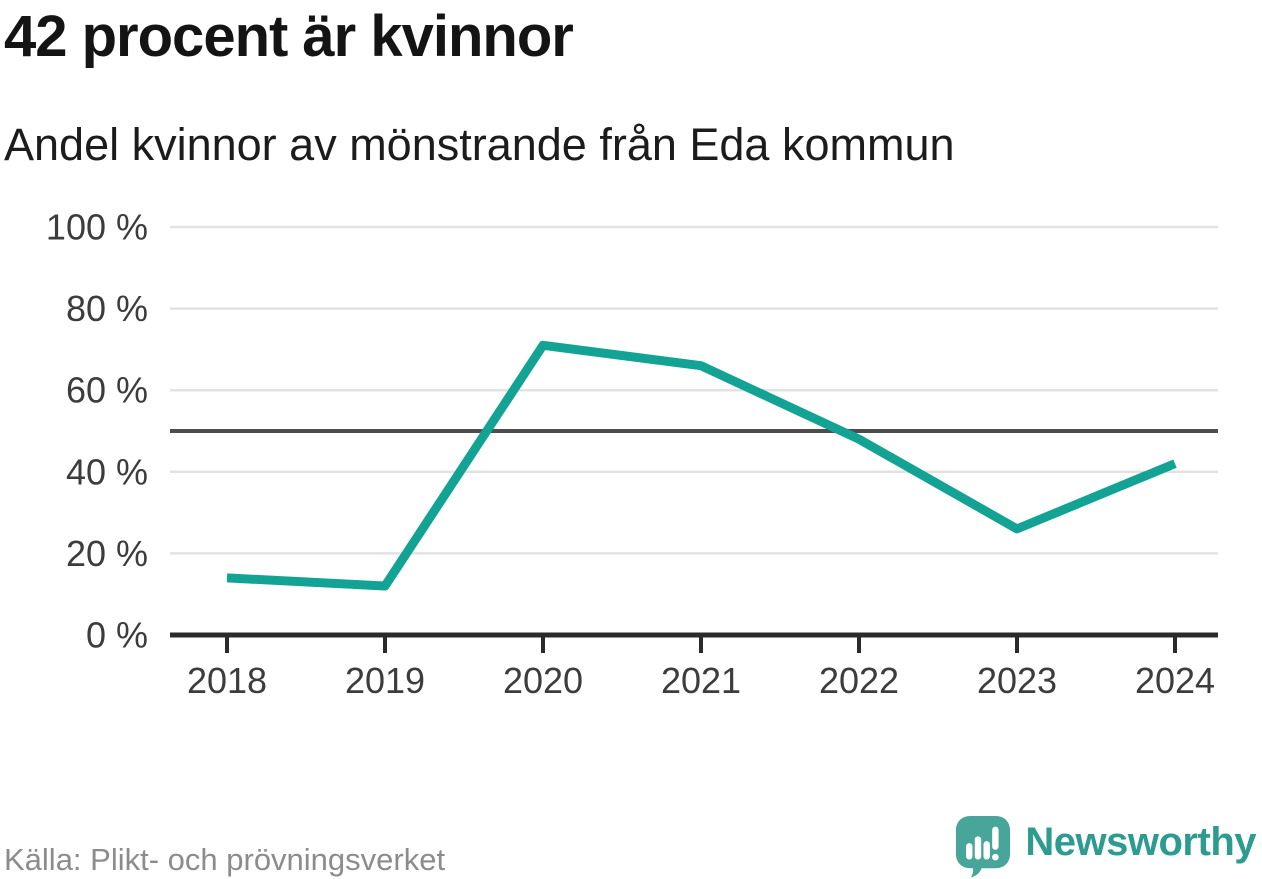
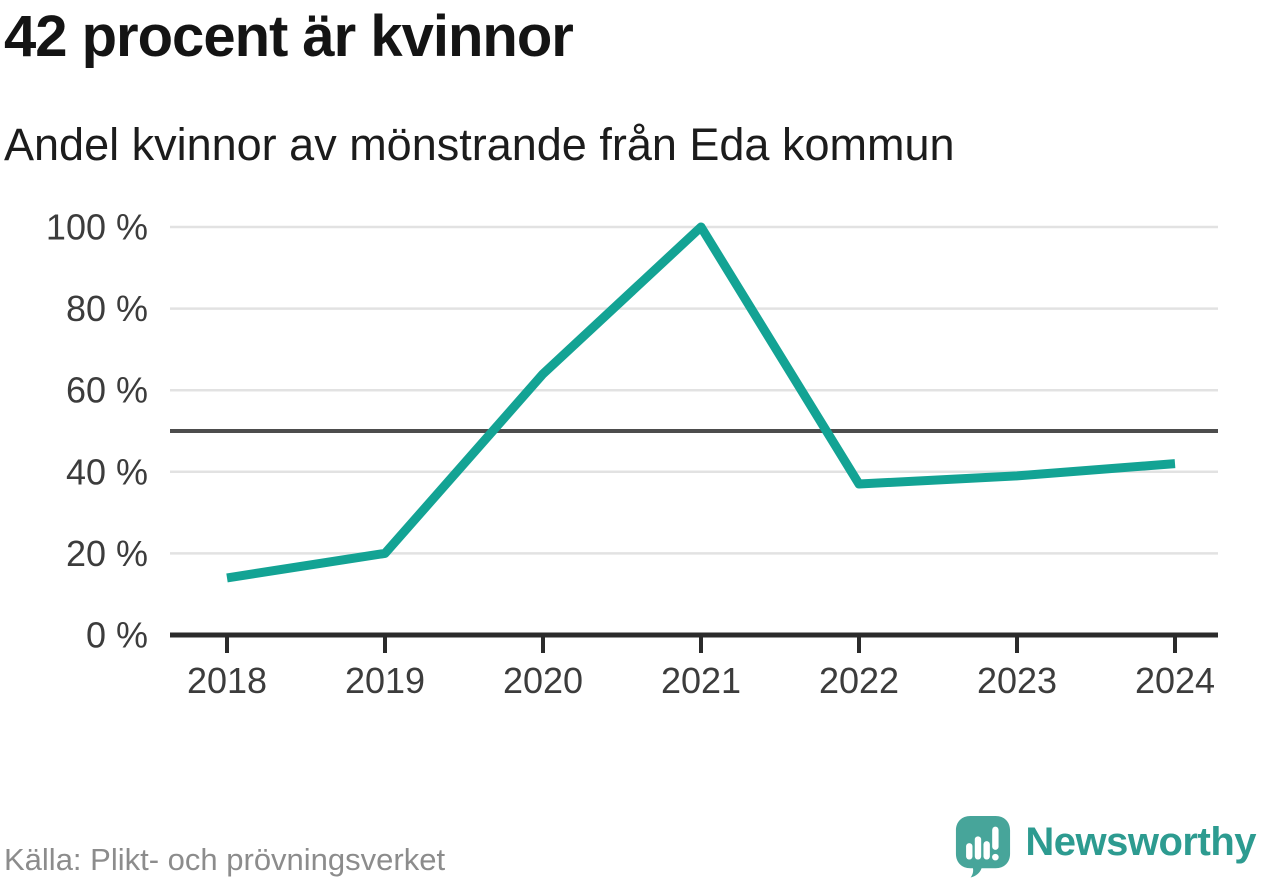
2019: 12% -> 20%
2020: 71% -> 64%
2021: 66% -> 100%
2022: 48% -> 37%
2023: 26% -> 39%
